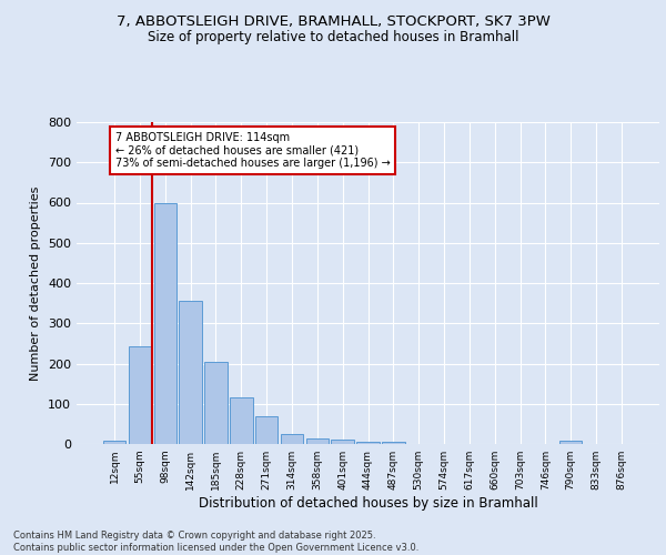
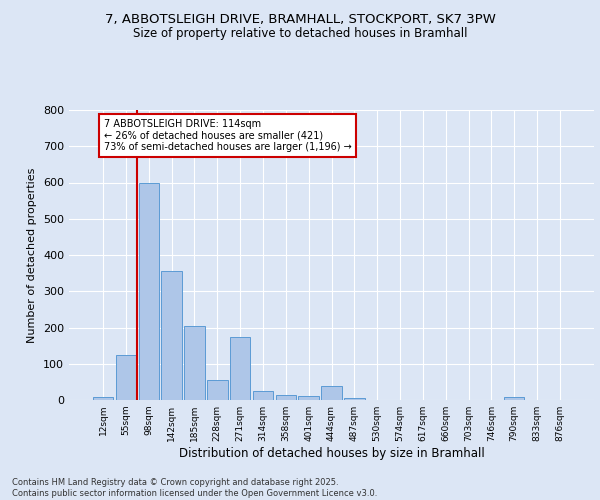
55sqm: 242 -> 125
228sqm: 115 -> 55
271sqm: 70 -> 175
444sqm: 5 -> 40
